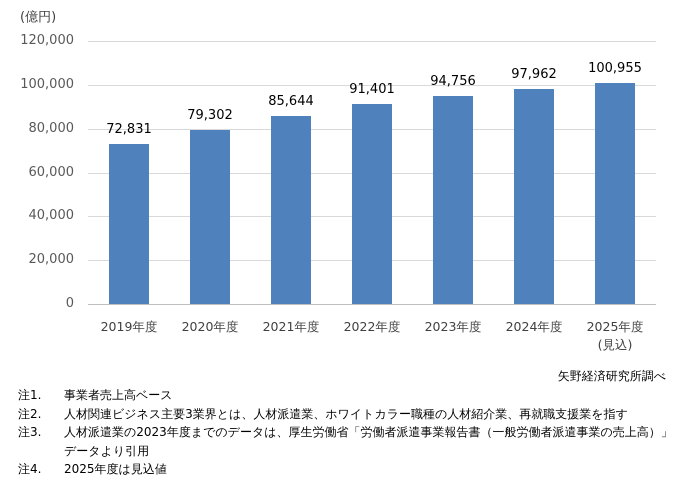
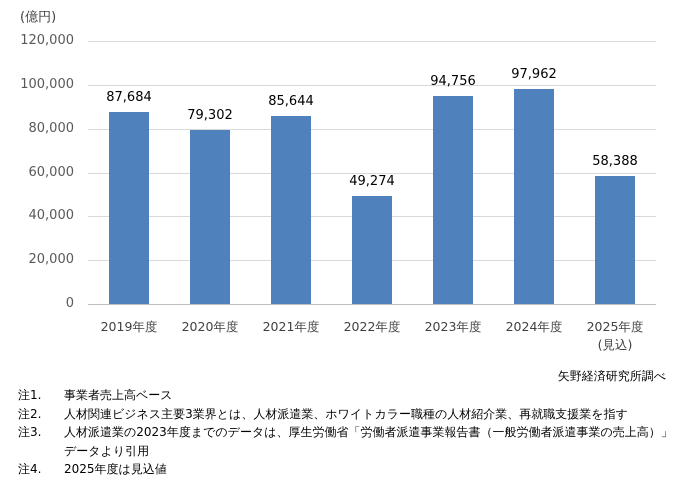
2019年度: 72,831 -> 87,684
2022年度: 91,401 -> 49,274
2025年度: 100,955 -> 58,388
